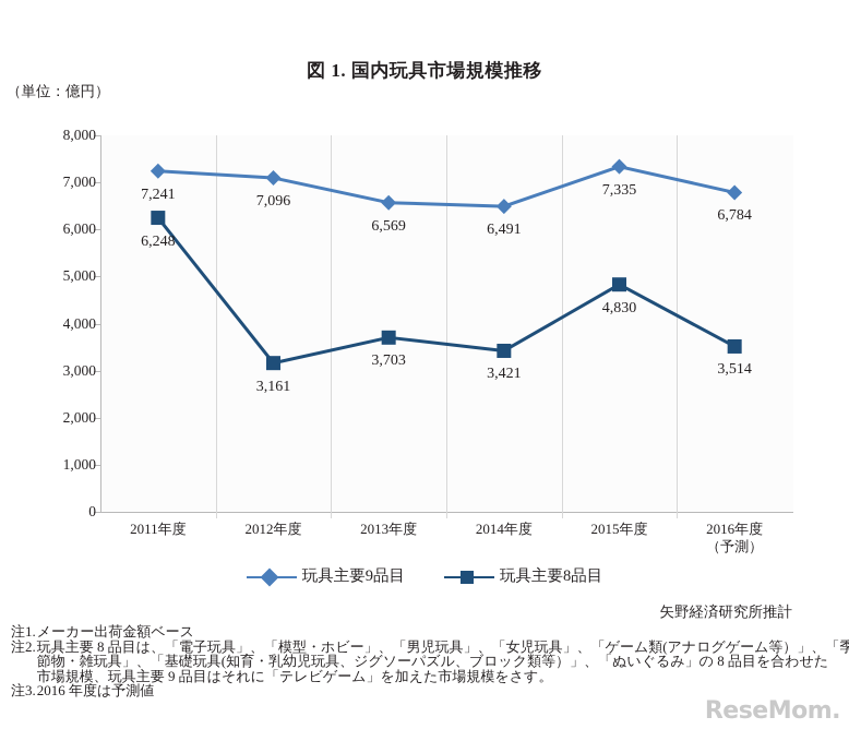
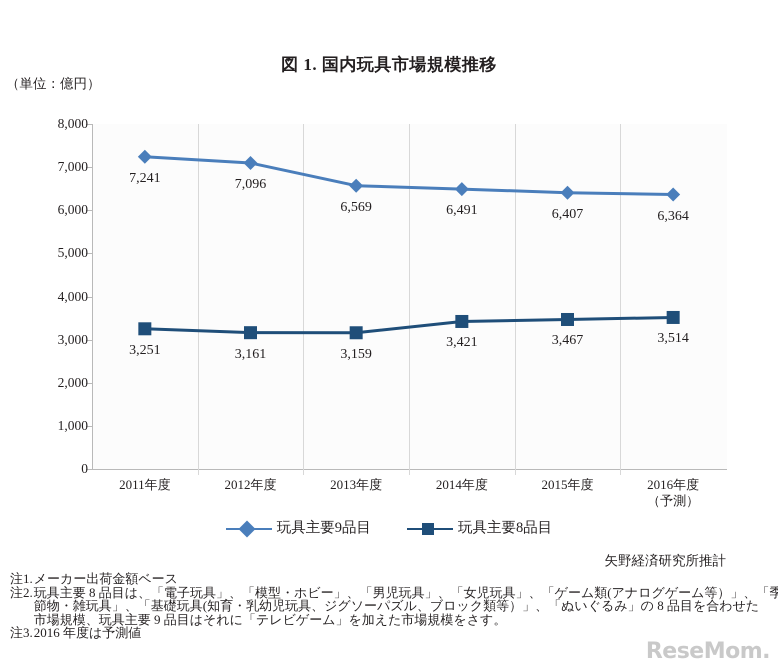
玩具主要8品目/2011年度: 6,248 -> 3,251
玩具主要8品目/2013年度: 3,703 -> 3,159
玩具主要9品目/2015年度: 7,335 -> 6,407
玩具主要8品目/2015年度: 4,830 -> 3,467
玩具主要9品目/2016年度: 6,784 -> 6,364
